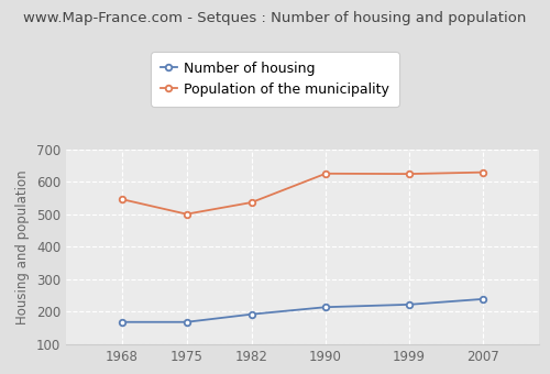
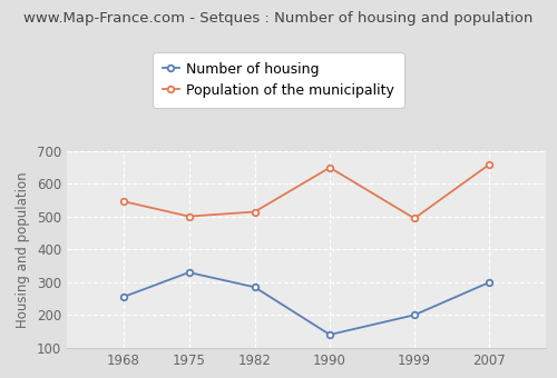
Number of housing/1968: 168 -> 255
Number of housing/1975: 168 -> 330
Number of housing/1982: 192 -> 285
Population of the municipality/1982: 537 -> 515
Number of housing/1990: 214 -> 140
Population of the municipality/1990: 626 -> 650
Number of housing/1999: 222 -> 200
Population of the municipality/1999: 625 -> 495
Number of housing/2007: 239 -> 300
Population of the municipality/2007: 630 -> 660
